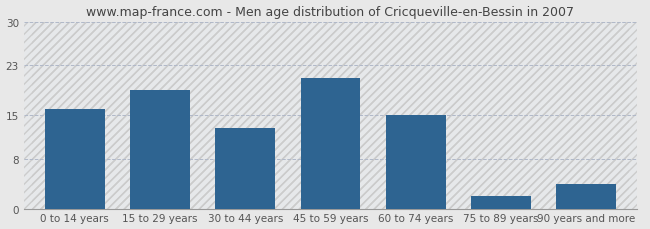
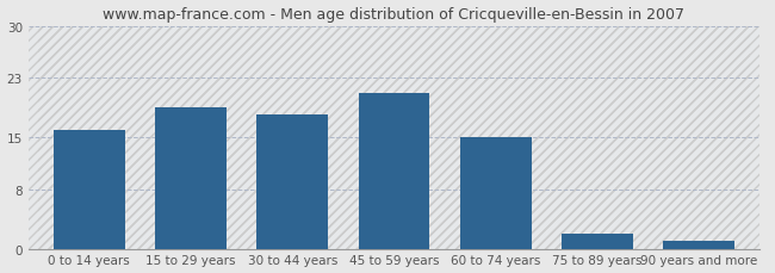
30 to 44 years: 13 -> 18
90 years and more: 4 -> 1
